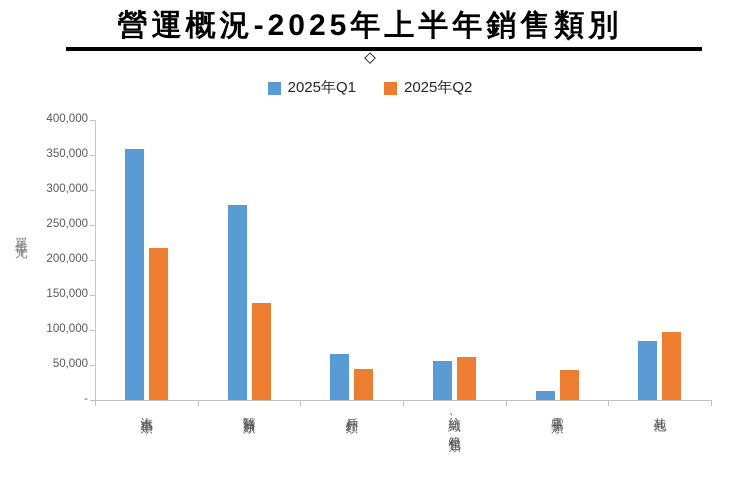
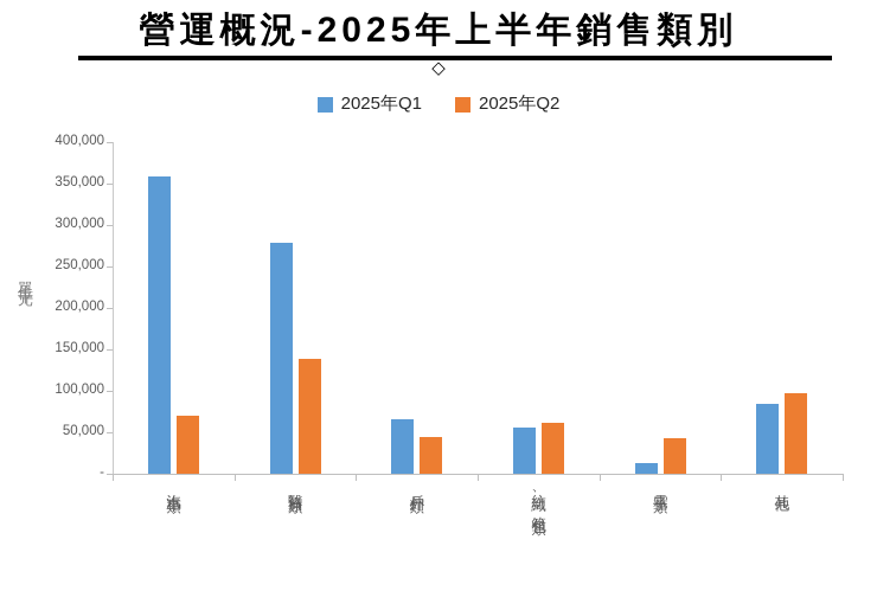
2025年Q2/汽車類: 220000 -> 70000
